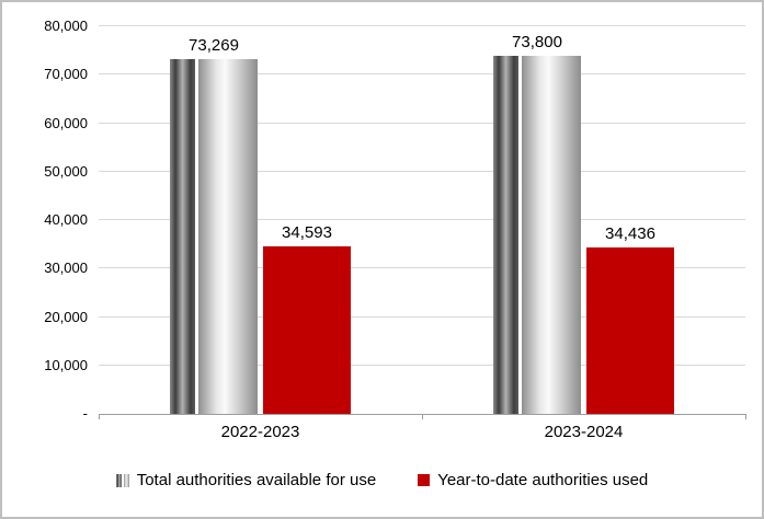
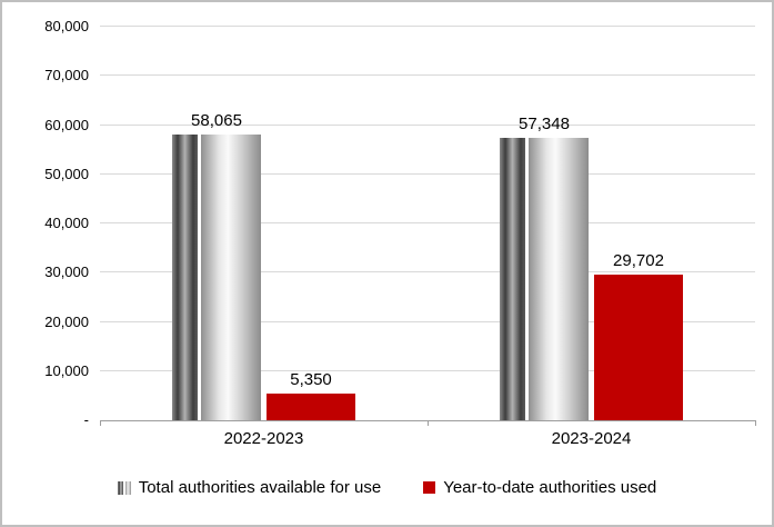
Total authorities available for use/2022-2023: 73,269 -> 58,065
Year-to-date authorities used/2022-2023: 34,593 -> 5,350
Total authorities available for use/2023-2024: 73,800 -> 57,348
Year-to-date authorities used/2023-2024: 34,436 -> 29,702
